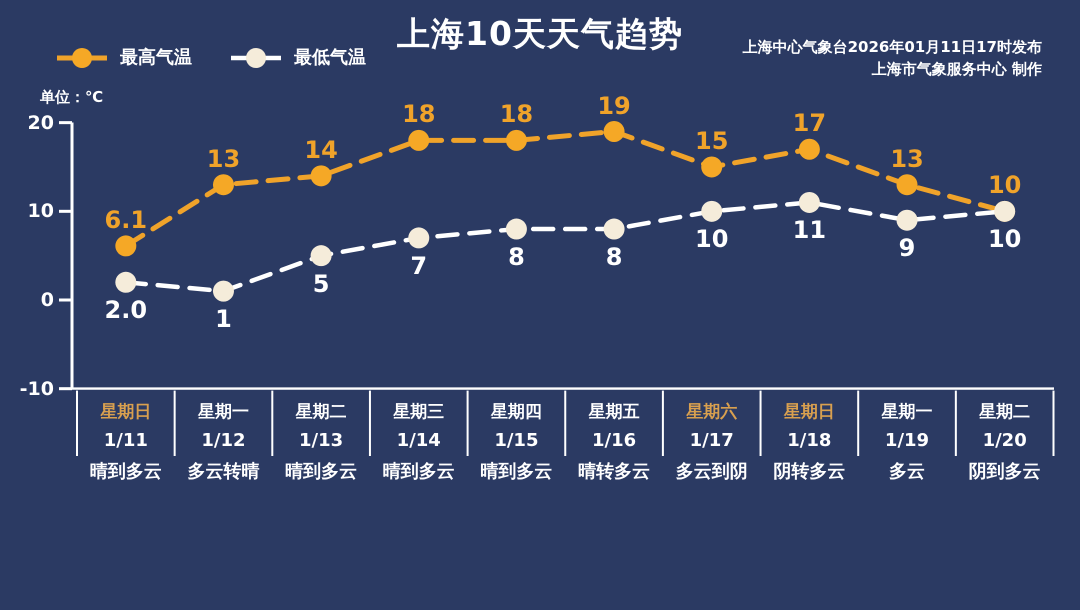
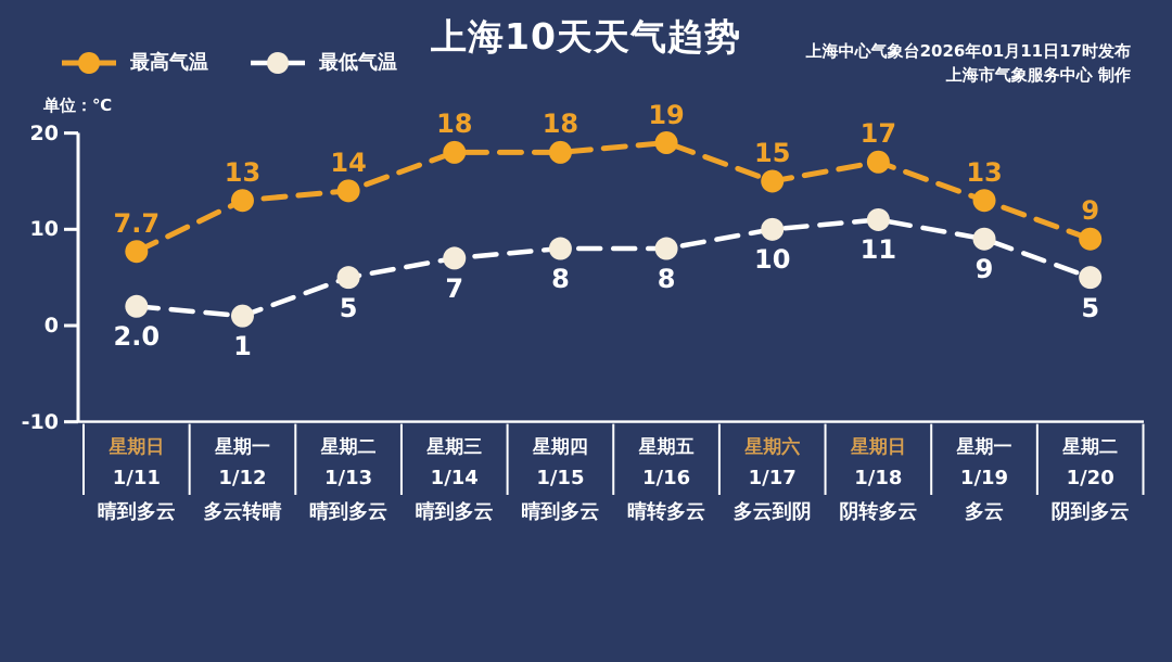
最高气温/1/11: 6.1 -> 7.7
最高气温/1/20: 10 -> 9
最低气温/1/20: 10 -> 5
